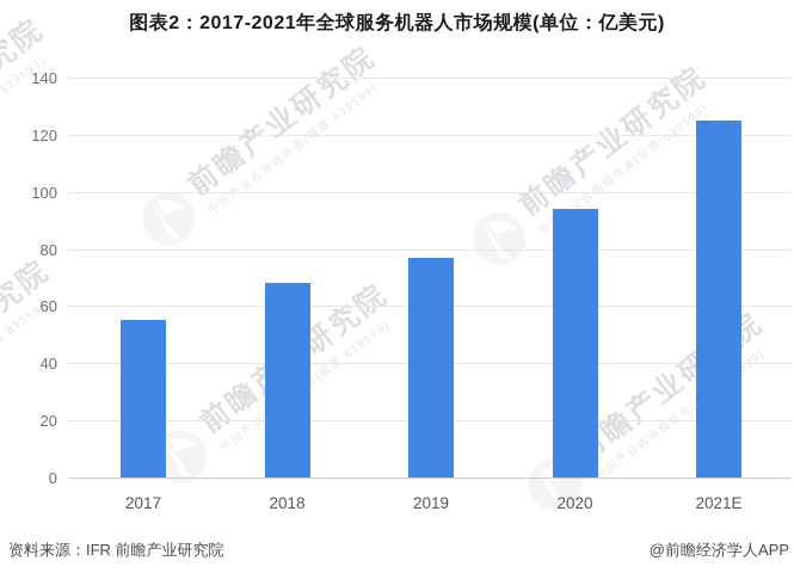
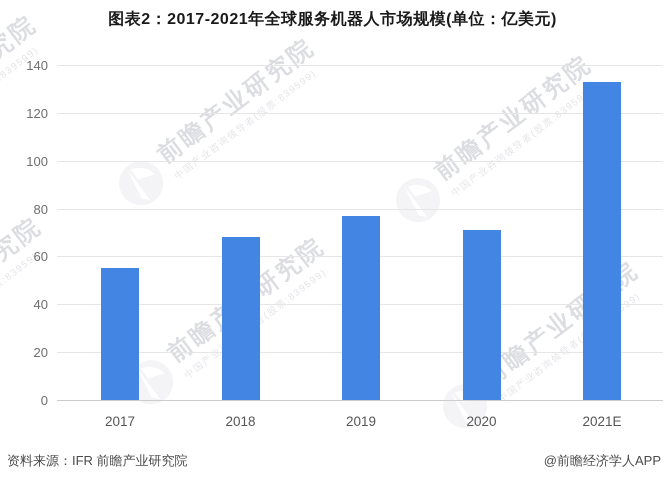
2020: 94 -> 71
2021E: 125 -> 133
